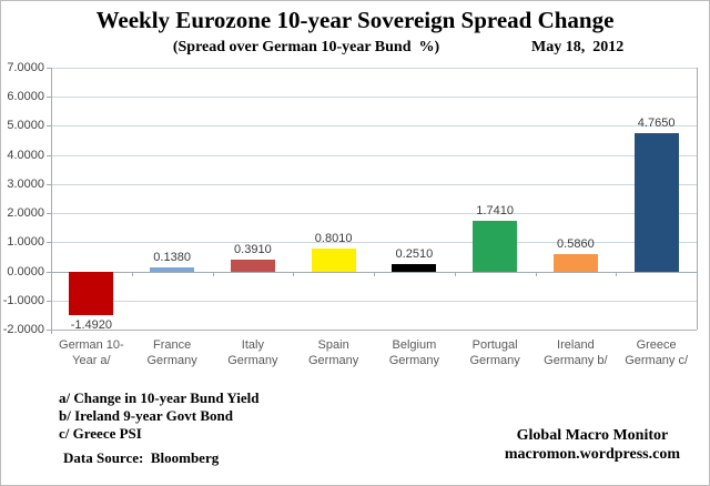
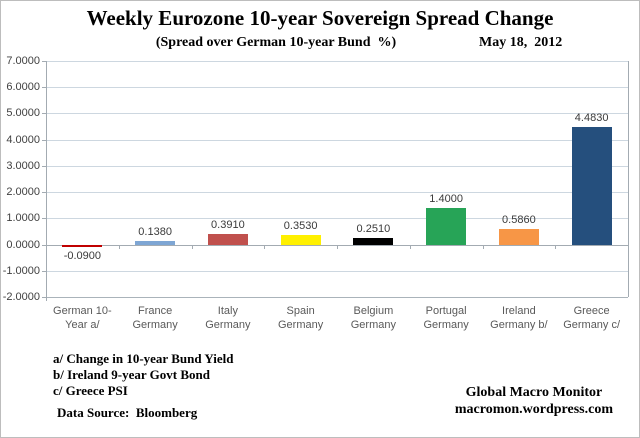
German 10- Year a/: -1.4920 -> -0.0900
Spain Germany: 0.8010 -> 0.3530
Portugal Germany: 1.7410 -> 1.4000
Greece Germany c/: 4.7650 -> 4.4830
